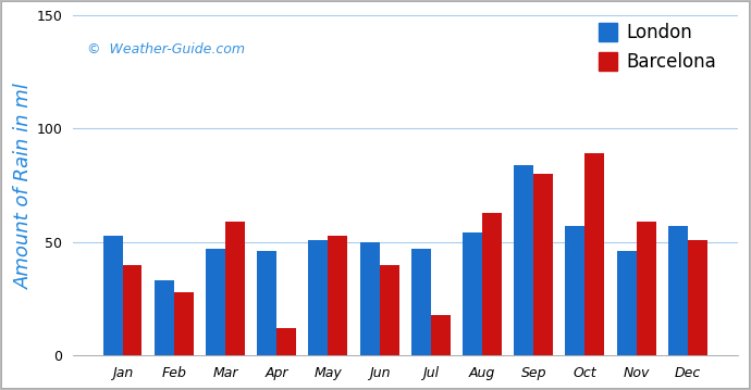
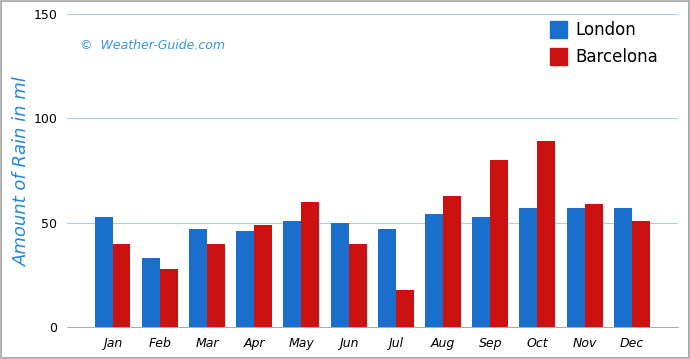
Barcelona/Mar: 59 -> 40
Barcelona/Apr: 12 -> 49
Barcelona/May: 53 -> 60
London/Sep: 84 -> 53
London/Nov: 46 -> 57
